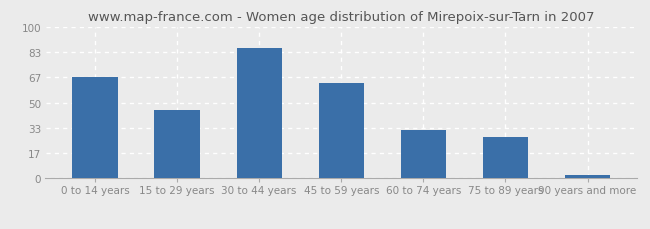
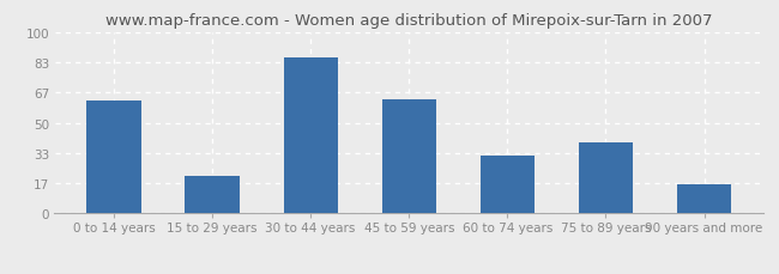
0 to 14 years: 67 -> 62
15 to 29 years: 45 -> 21
75 to 89 years: 27 -> 39
90 years and more: 2 -> 16
